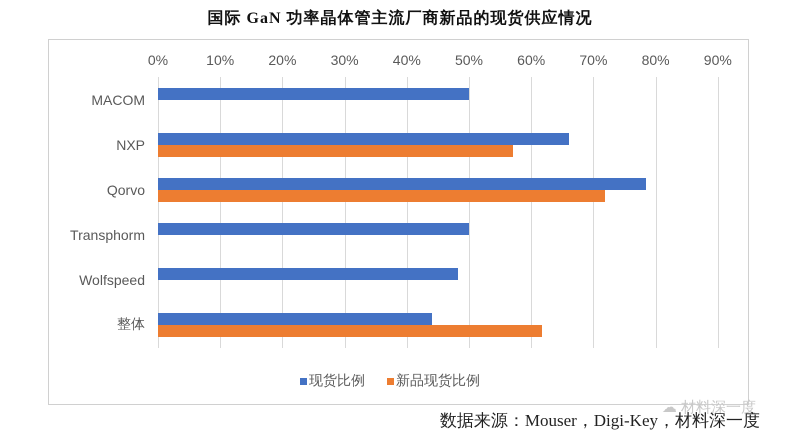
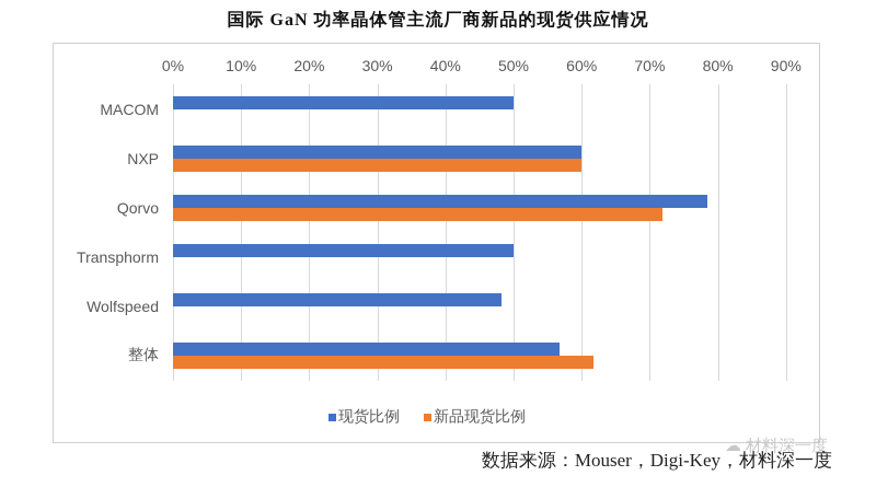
现货比例/NXP: 66% -> 60%
新品现货比例/NXP: 57% -> 60%
现货比例/整体: 44% -> 57%
